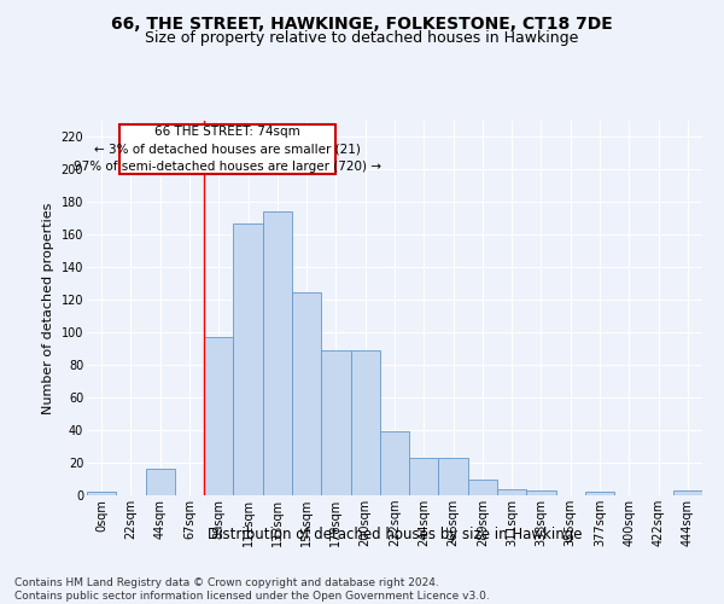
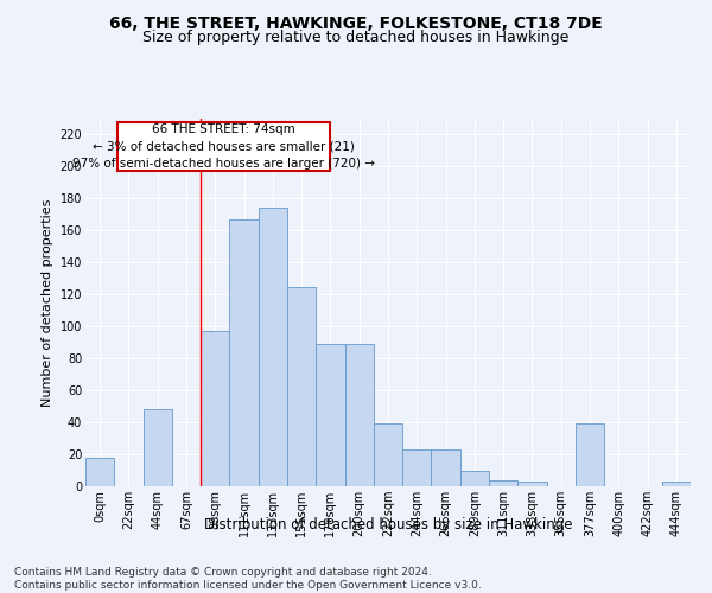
0sqm: 2 -> 18
44sqm: 16 -> 48
377sqm: 2 -> 39
